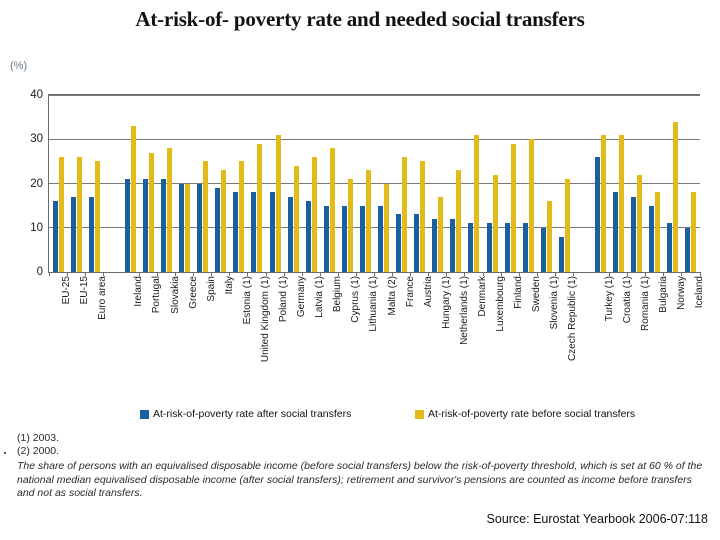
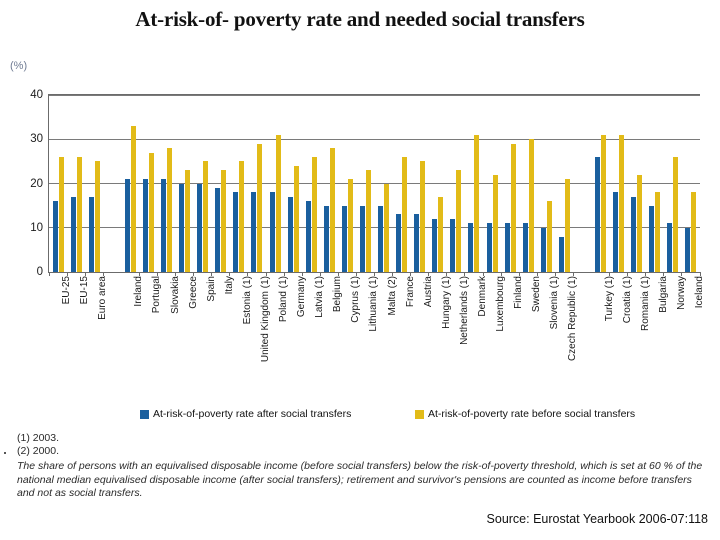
At-risk-of-poverty rate before social transfers/Greece: 20 -> 23
At-risk-of-poverty rate before social transfers/Norway: 34 -> 26
